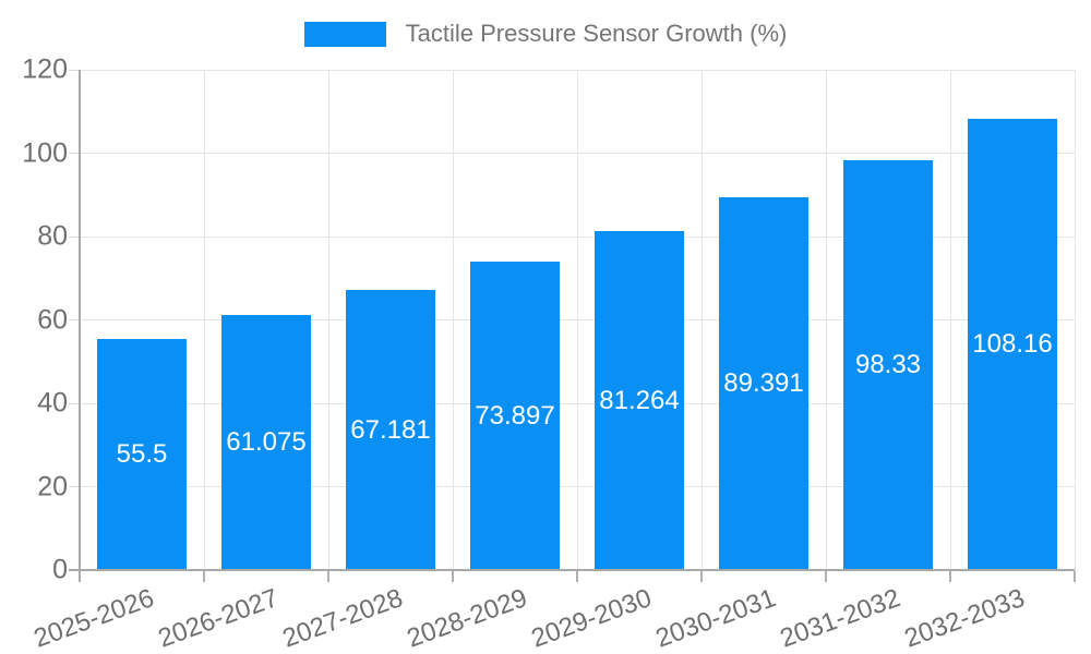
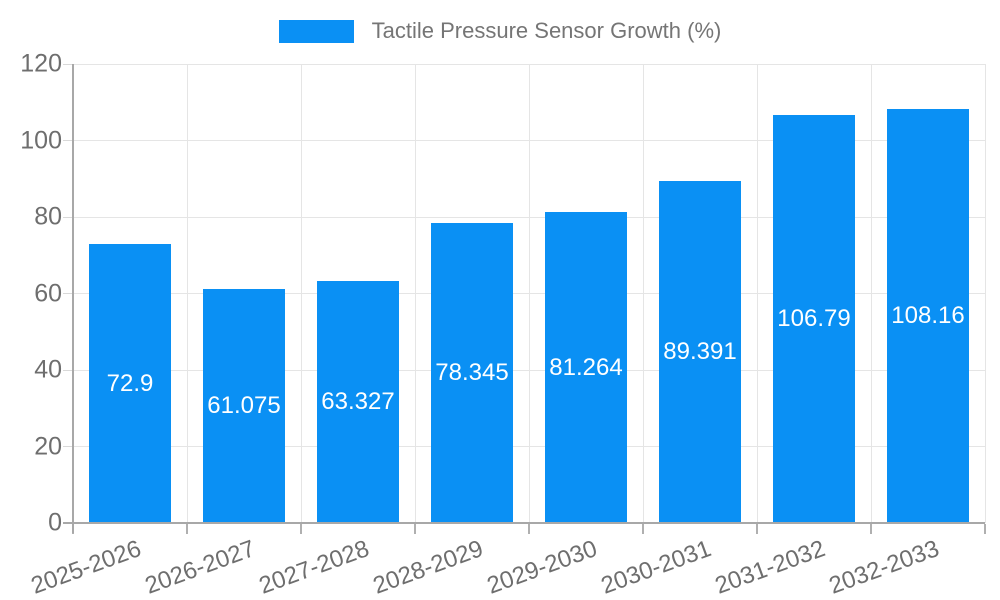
2025-2026: 55.5 -> 72.9
2027-2028: 67.181 -> 63.327
2028-2029: 73.897 -> 78.345
2031-2032: 98.33 -> 106.79
